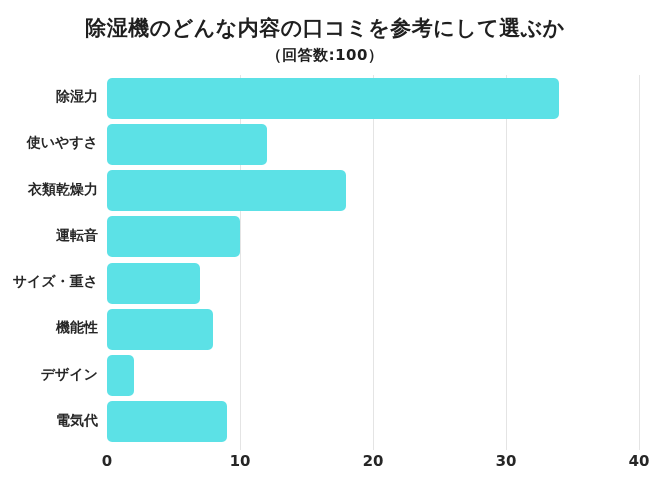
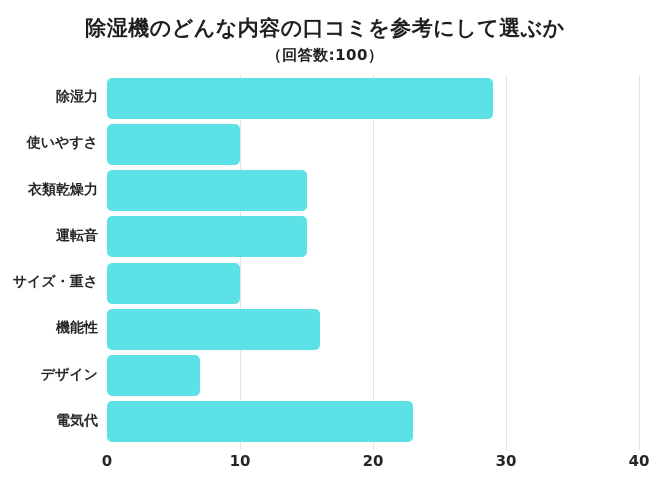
除湿力: 34 -> 29
使いやすさ: 12 -> 10
衣類乾燥力: 18 -> 15
運転音: 10 -> 15
サイズ・重さ: 7 -> 10
機能性: 8 -> 16
デザイン: 2 -> 7
電気代: 9 -> 23
